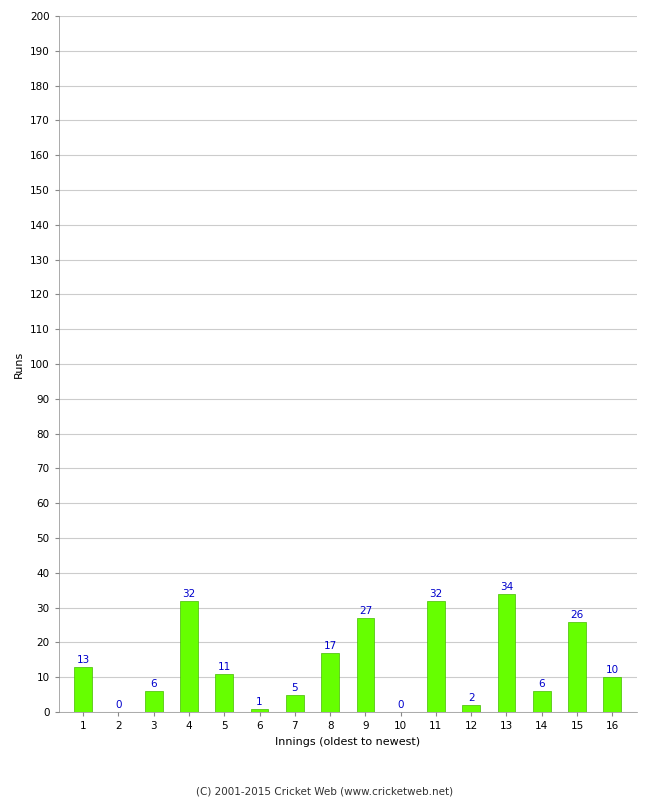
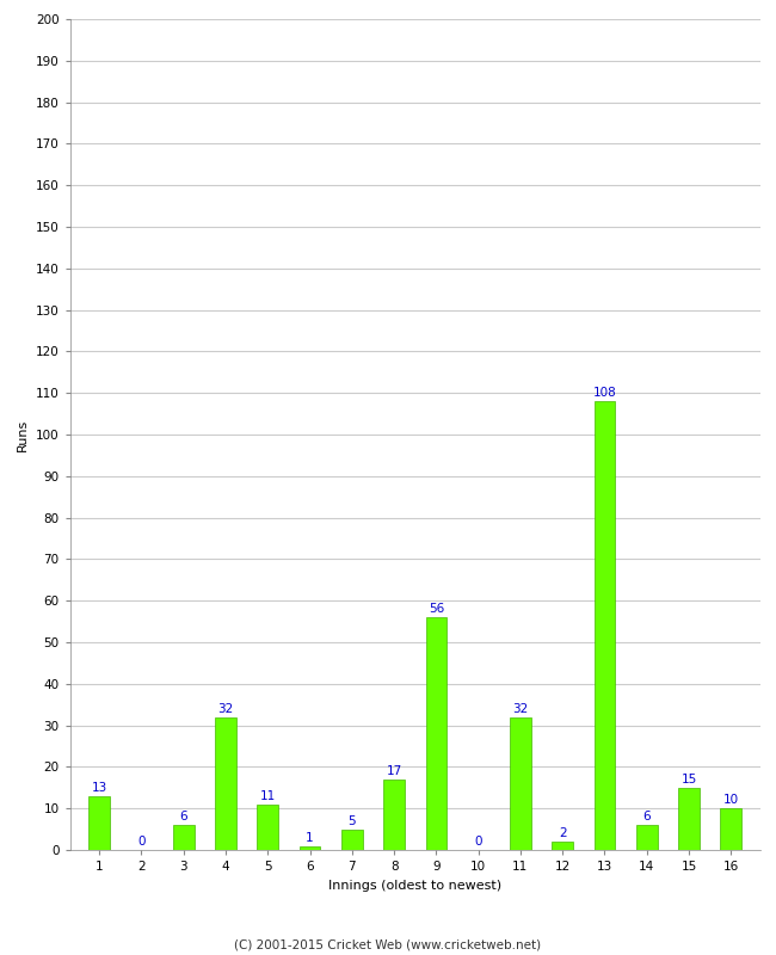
9: 27 -> 56
13: 34 -> 108
15: 26 -> 15
